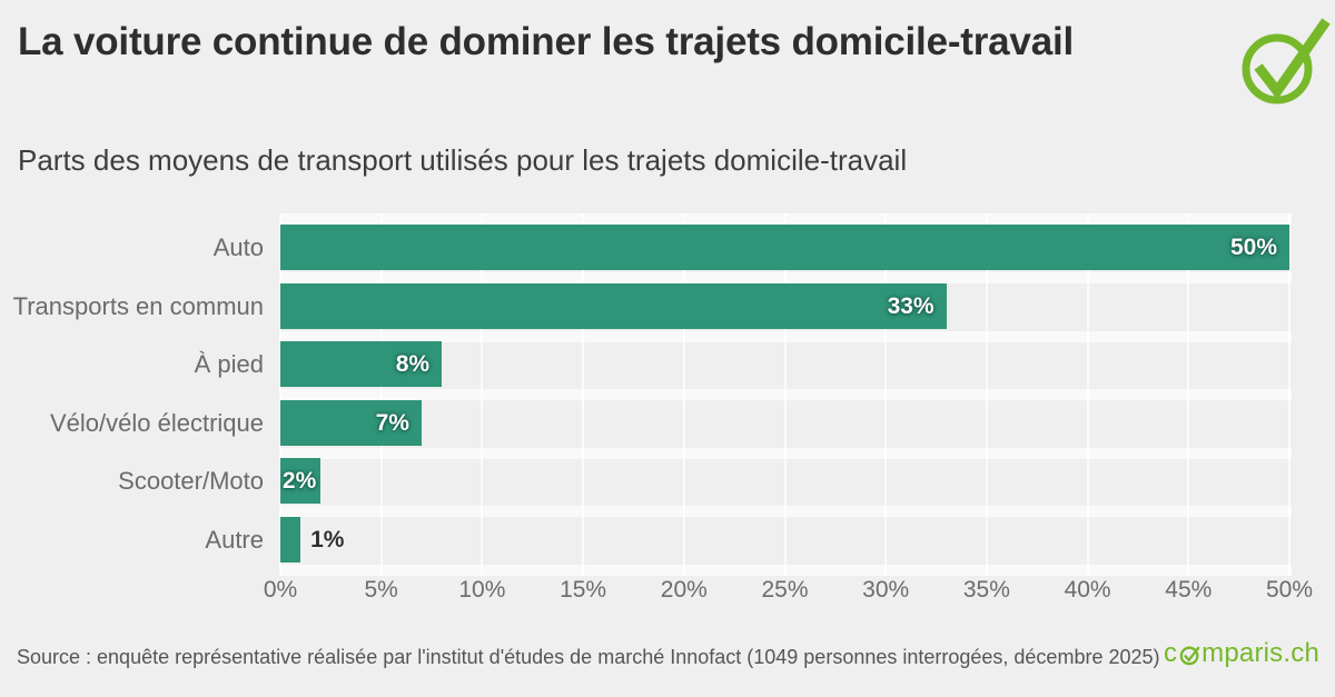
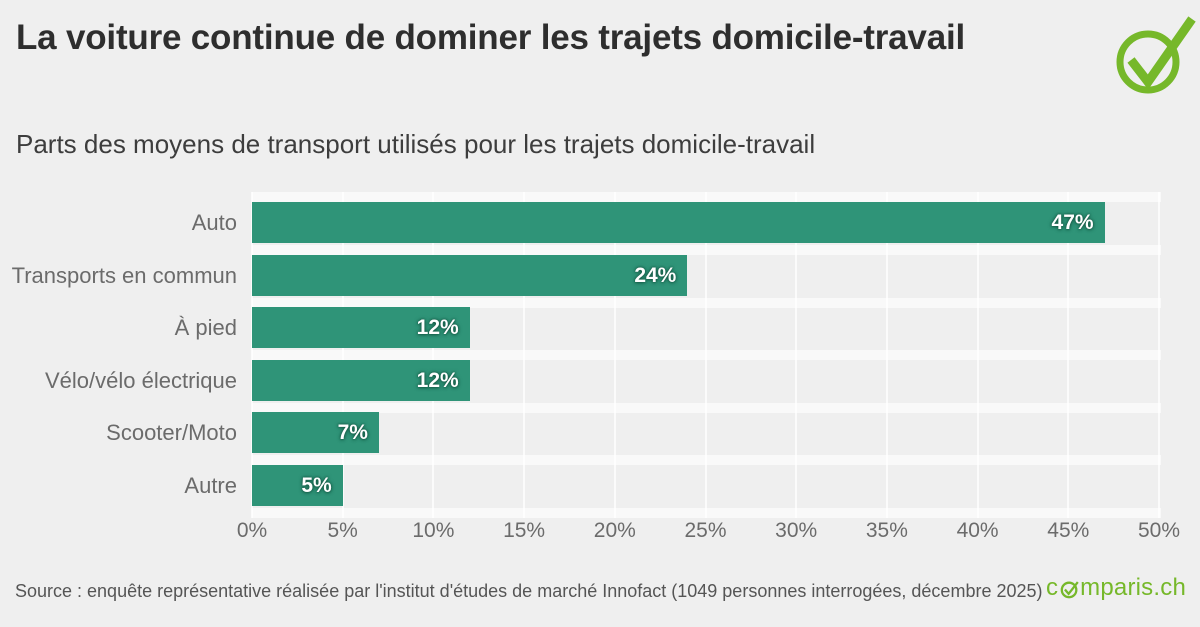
Auto: 50% -> 47%
Transports en commun: 33% -> 24%
À pied: 8% -> 12%
Vélo/vélo électrique: 7% -> 12%
Scooter/Moto: 2% -> 7%
Autre: 1% -> 5%
